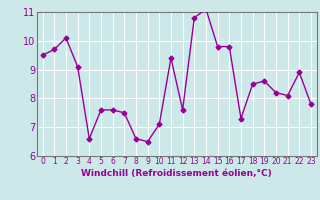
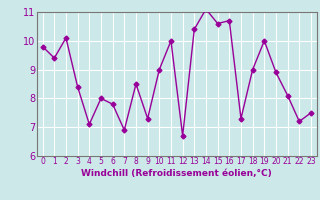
0: 9.5 -> 9.8
1: 9.7 -> 9.4
3: 9.1 -> 8.4
4: 6.6 -> 7.1
5: 7.6 -> 8.0
6: 7.6 -> 7.8
7: 7.5 -> 6.9
8: 6.6 -> 8.5
9: 6.5 -> 7.3
10: 7.1 -> 9.0
11: 9.4 -> 10.0
12: 7.6 -> 6.7
13: 10.8 -> 10.4
15: 9.8 -> 10.6
16: 9.8 -> 10.7
18: 8.5 -> 9.0
19: 8.6 -> 10.0
20: 8.2 -> 8.9
22: 8.9 -> 7.2
23: 7.8 -> 7.5
